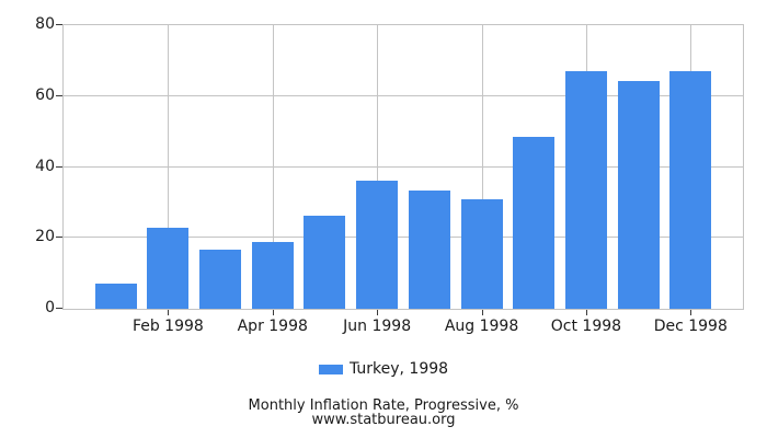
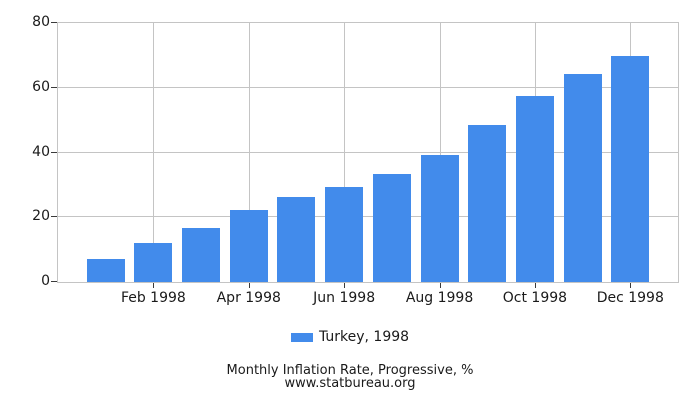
Feb 1998: 23 -> 12
Apr 1998: 19 -> 22
Jun 1998: 36 -> 29
Aug 1998: 31 -> 39
Oct 1998: 67 -> 58
Dec 1998: 67 -> 70
